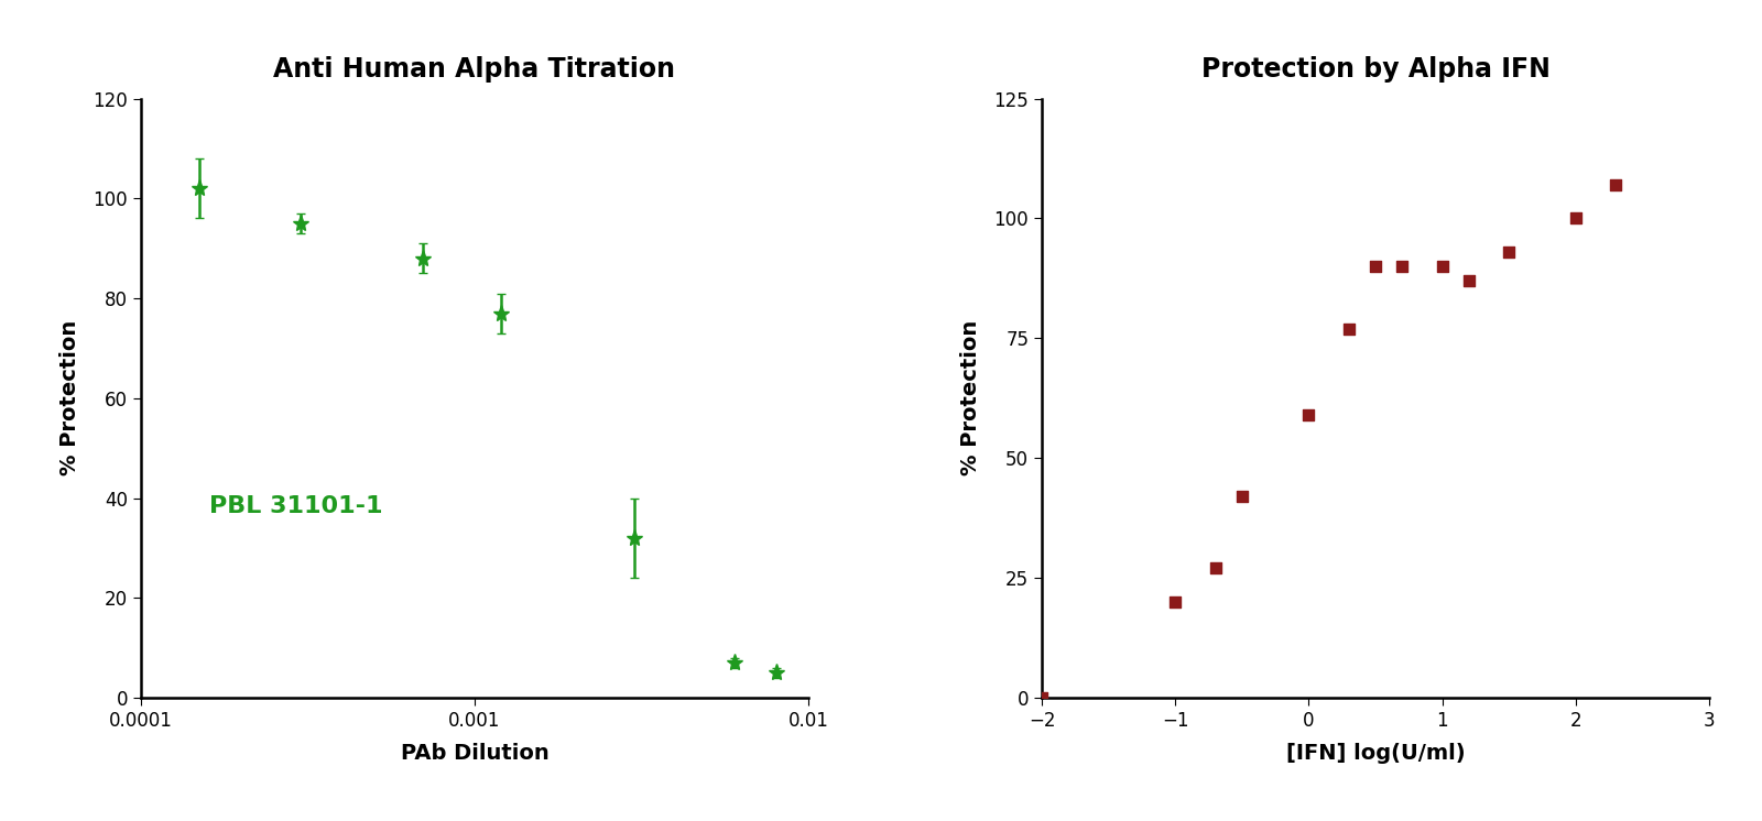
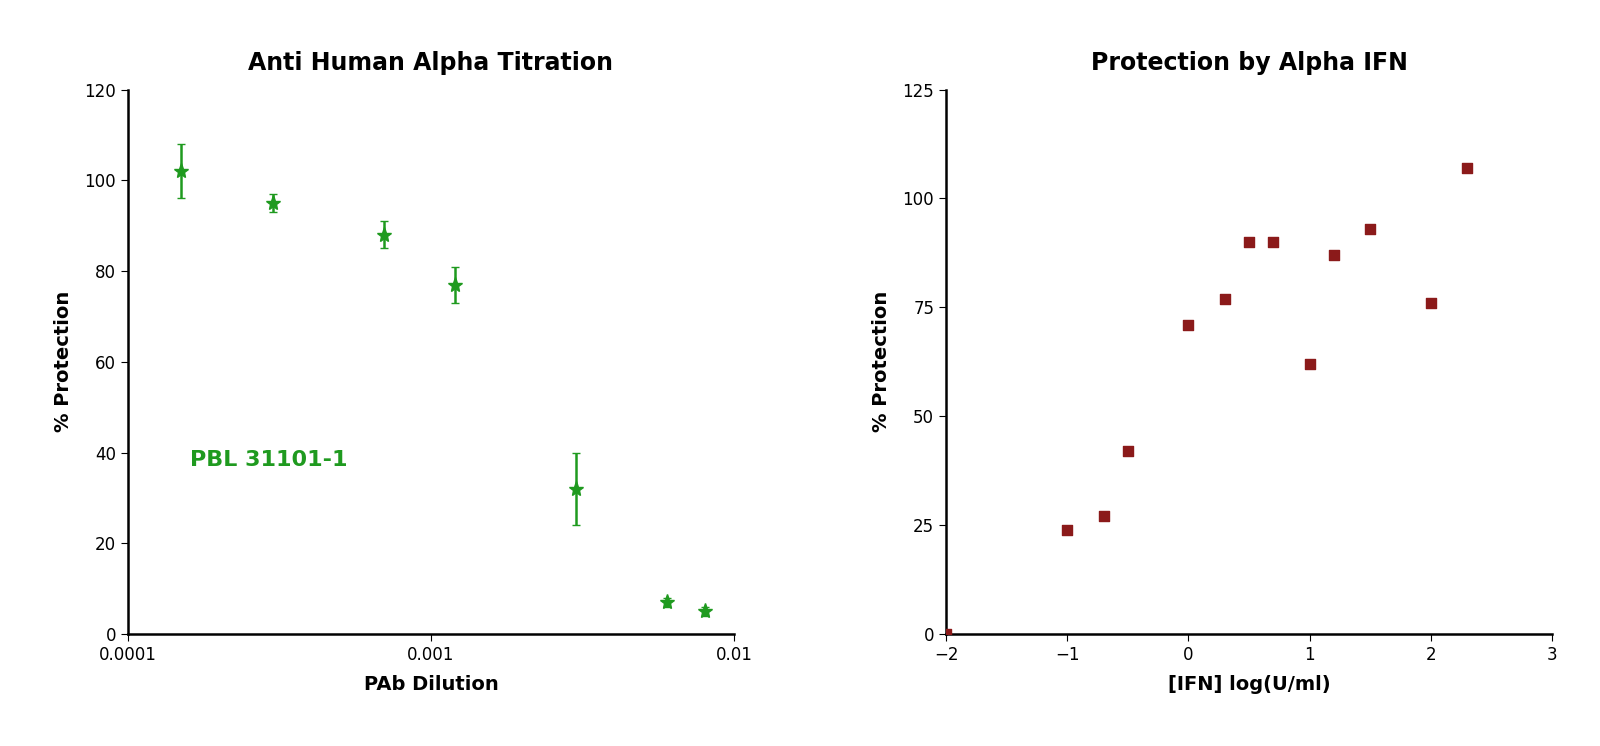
Protection by Alpha IFN/−1: 20 -> 24
Protection by Alpha IFN/0: 59 -> 71
Protection by Alpha IFN/1: 90 -> 62
Protection by Alpha IFN/2: 100 -> 76
